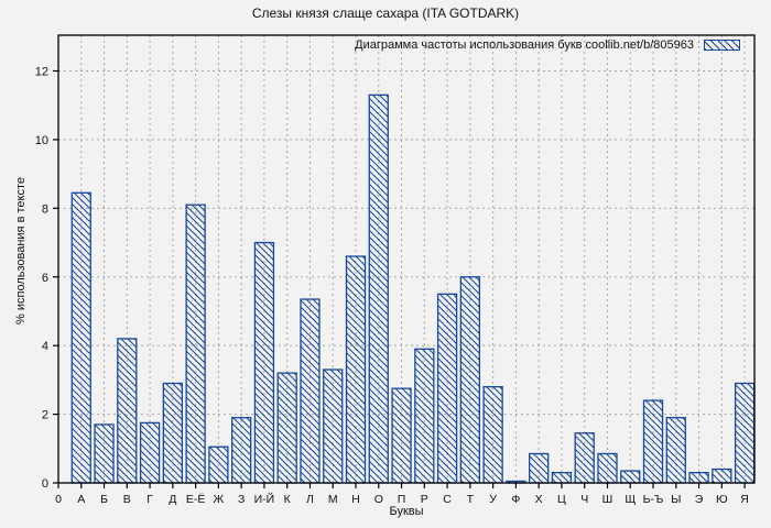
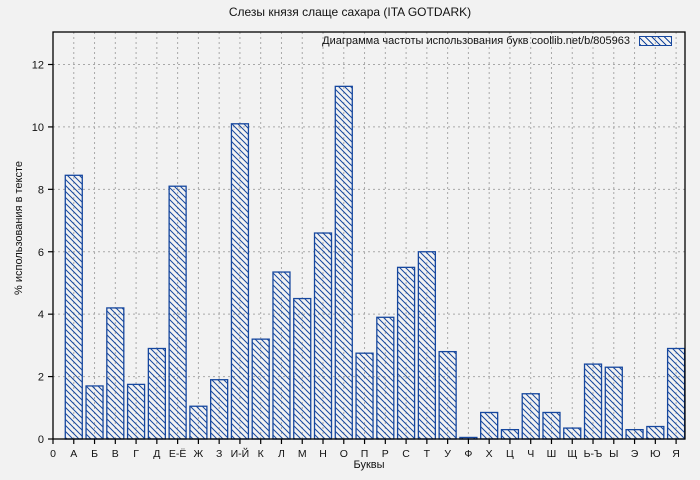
И-Й: 7.0 -> 10.1
М: 3.3 -> 4.5
Ы: 1.9 -> 2.3
